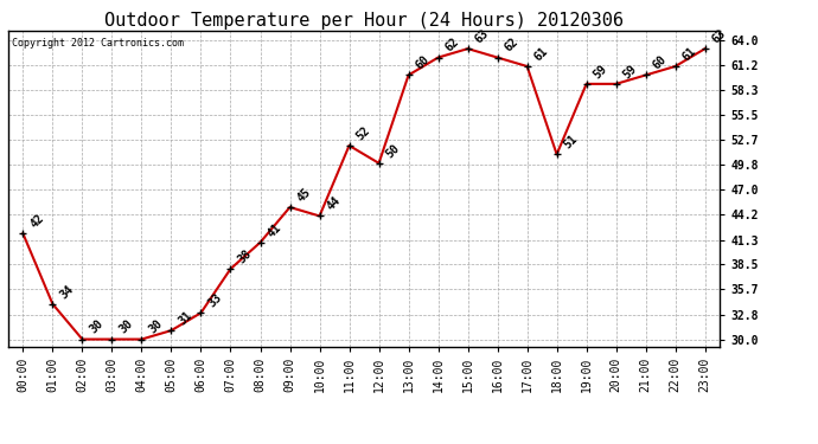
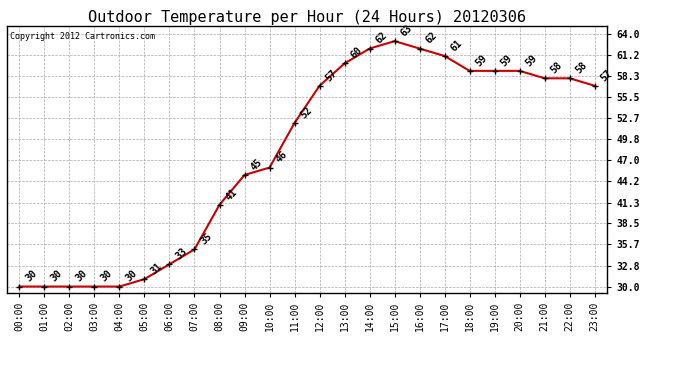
00:00: 42 -> 30
01:00: 34 -> 30
07:00: 38 -> 35
10:00: 44 -> 46
12:00: 50 -> 57
18:00: 51 -> 59
21:00: 60 -> 58
22:00: 61 -> 58
23:00: 63 -> 57
